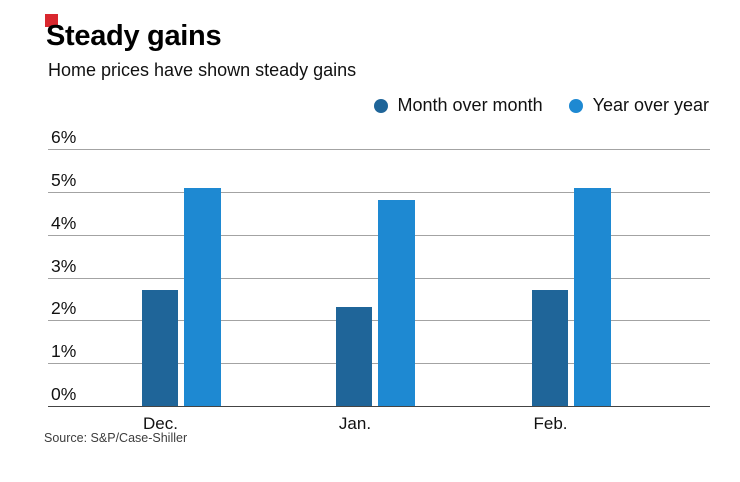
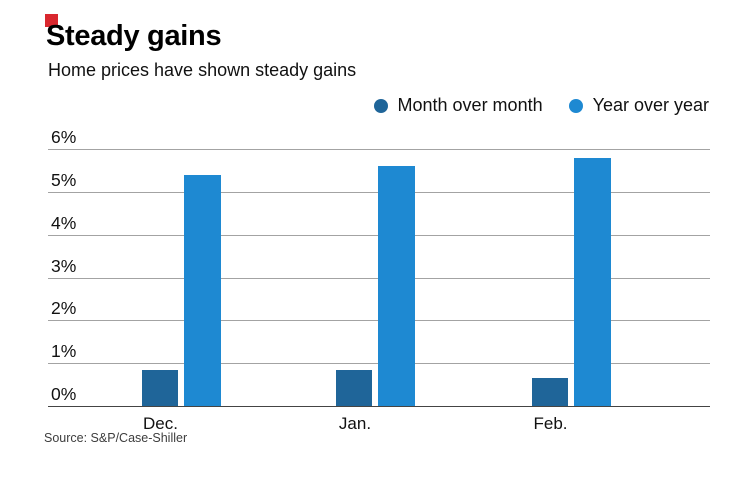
Month over month/Dec.: 2.7% -> 0.8%
Year over year/Dec.: 5.1% -> 5.4%
Month over month/Jan.: 2.3% -> 0.8%
Year over year/Jan.: 4.8% -> 5.6%
Month over month/Feb.: 2.7% -> 0.7%
Year over year/Feb.: 5.1% -> 5.8%
